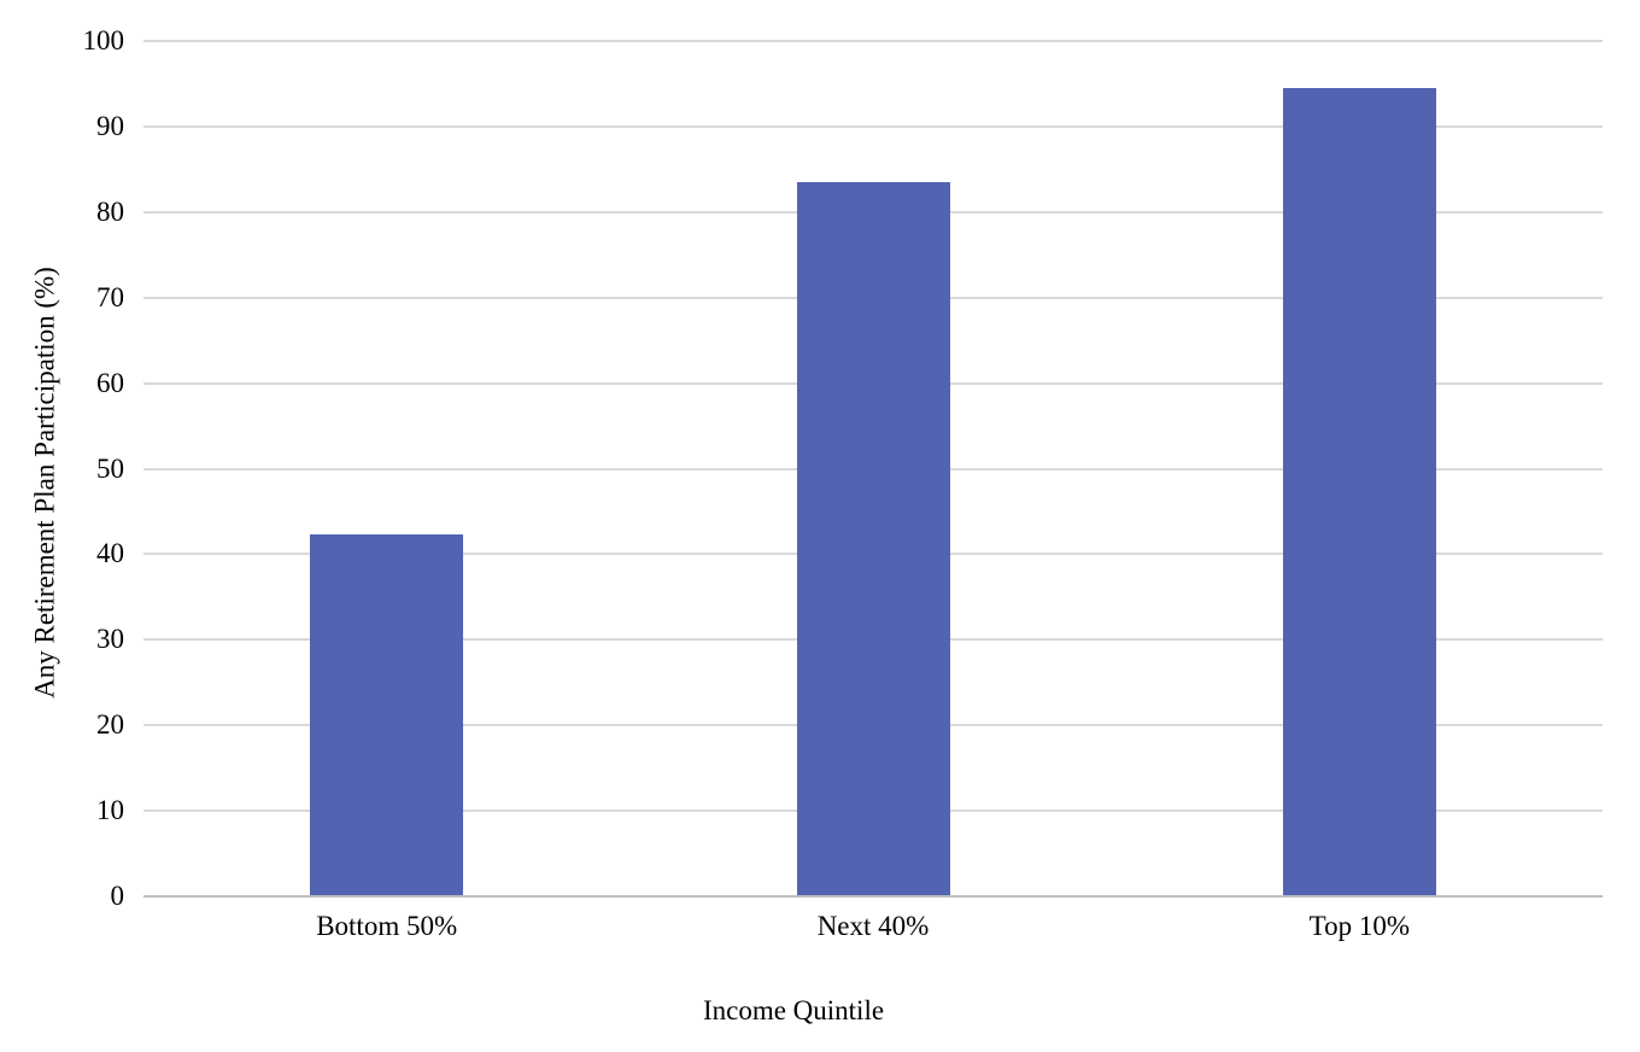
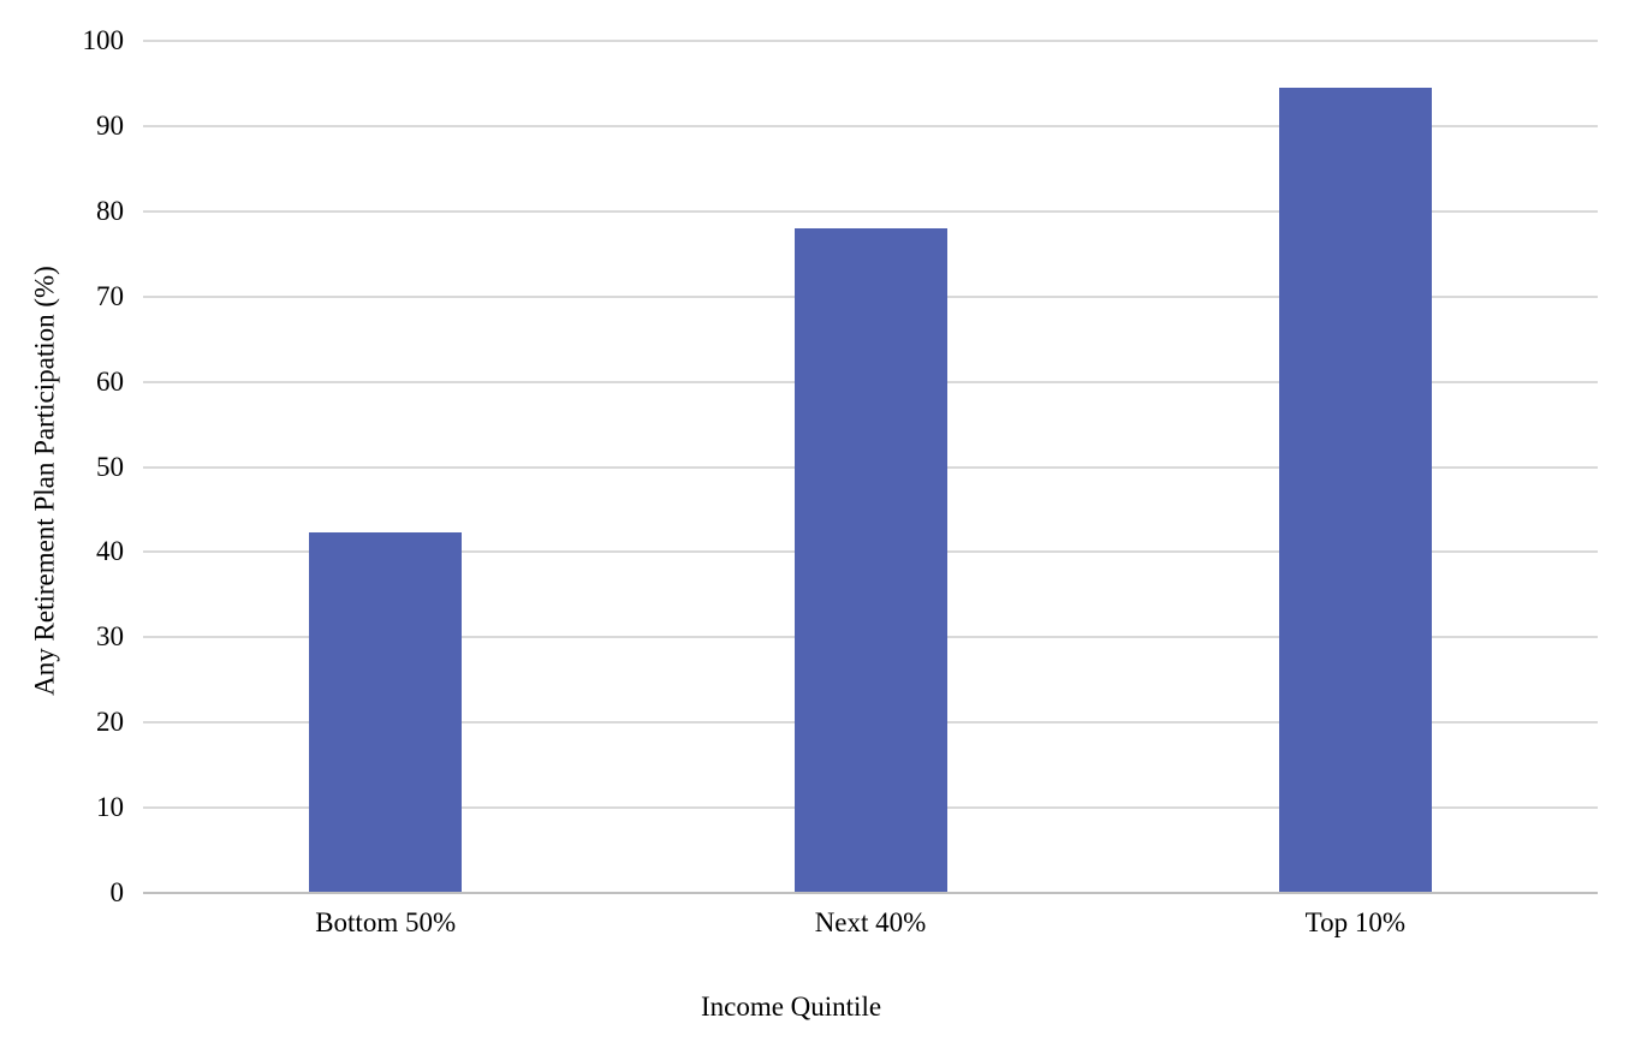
Next 40%: 84 -> 78
